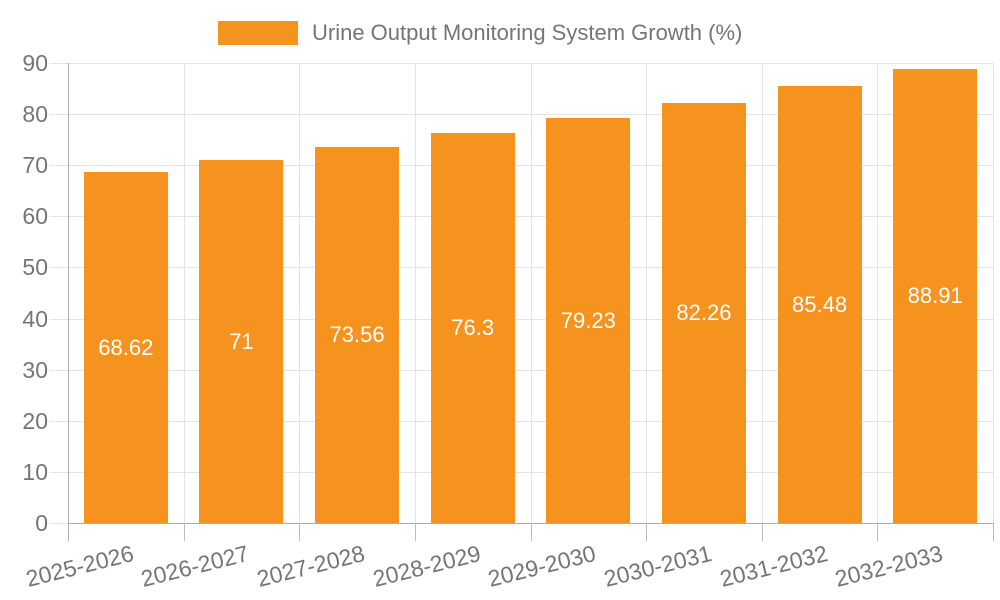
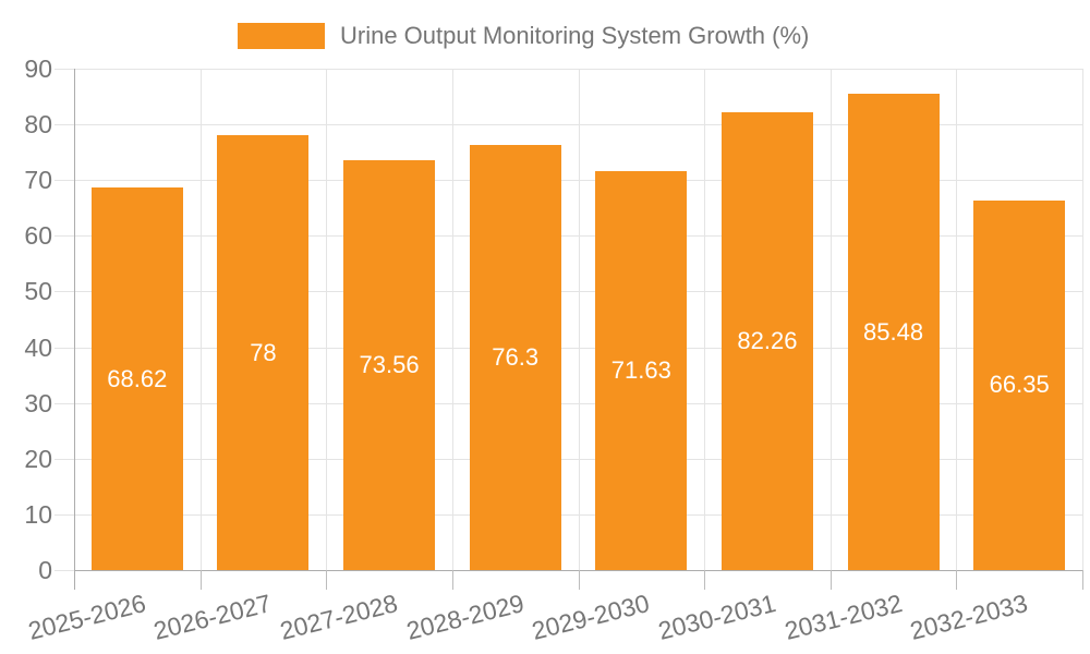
2026-2027: 71 -> 78
2029-2030: 79.23 -> 71.63
2032-2033: 88.91 -> 66.35
